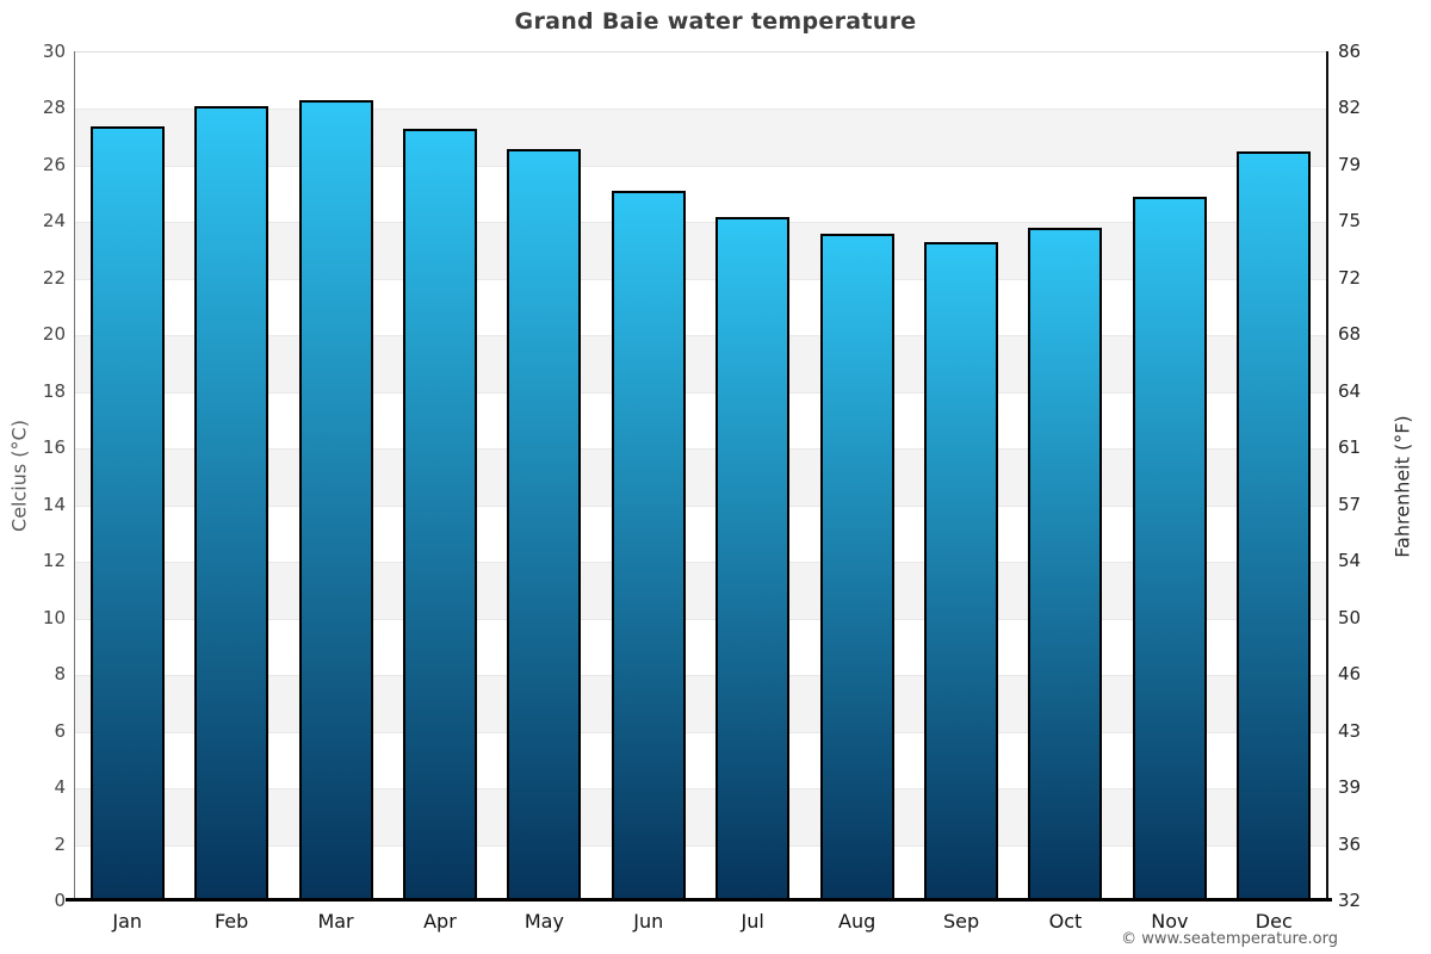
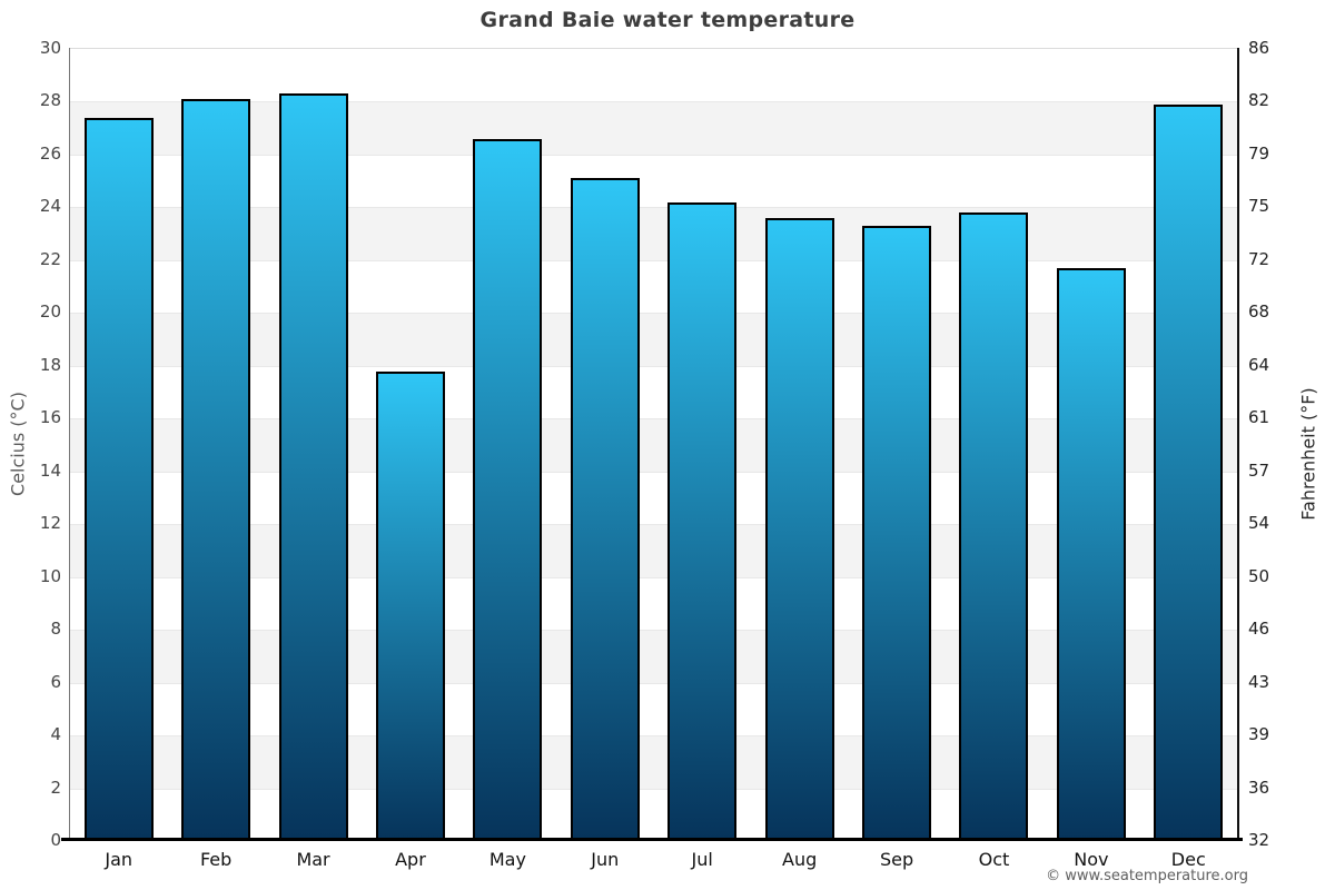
Apr: 27.3 -> 17.8
Nov: 24.9 -> 21.7
Dec: 26.5 -> 27.9
